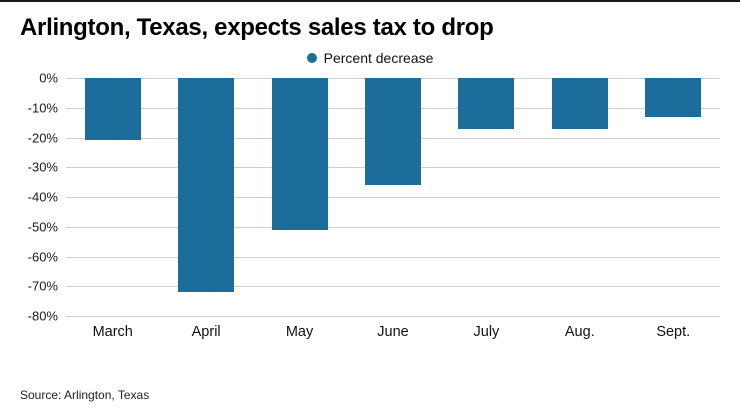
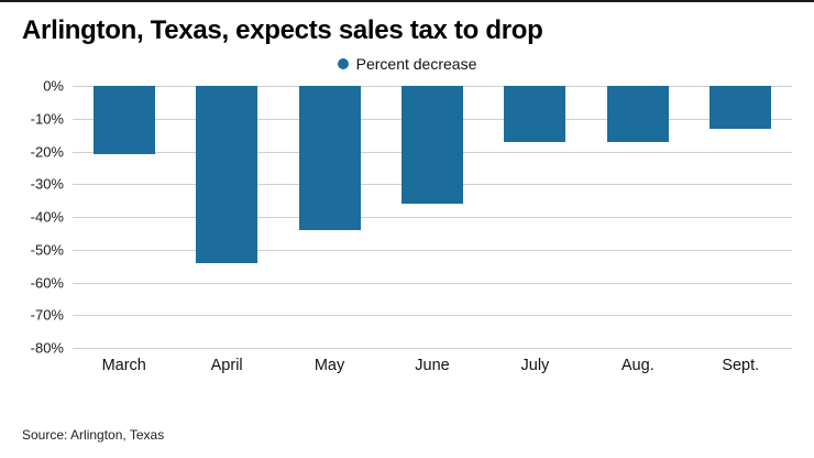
April: -72% -> -54%
May: -51% -> -44%
